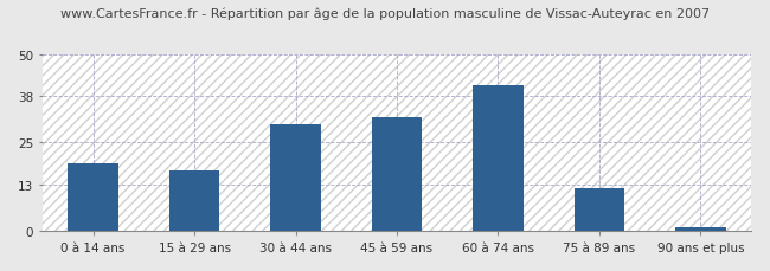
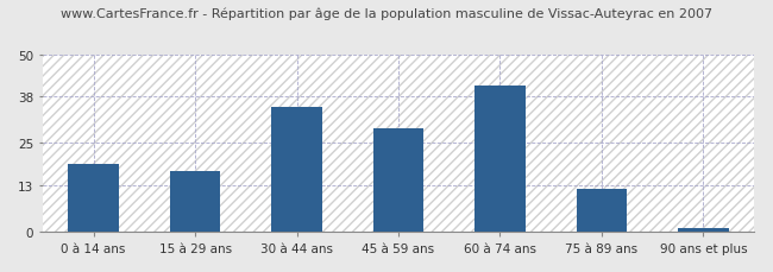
30 à 44 ans: 30 -> 35
45 à 59 ans: 32 -> 29
